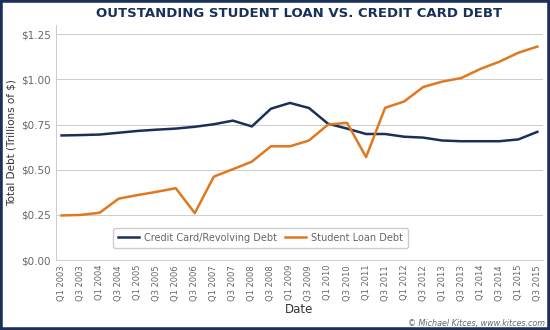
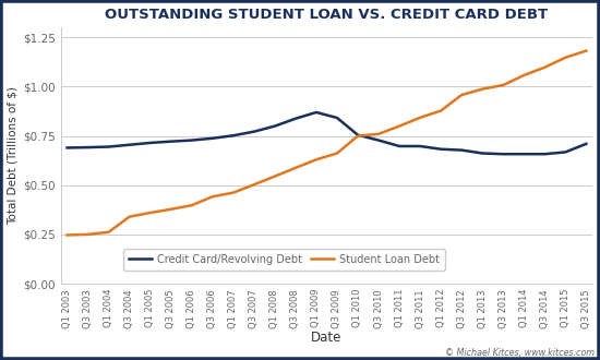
Student Loan Debt/Q3 2006: $0.26 -> $0.44
Credit Card/Revolving Debt/Q1 2008: $0.74 -> $0.80
Student Loan Debt/Q3 2008: $0.63 -> $0.59
Student Loan Debt/Q1 2011: $0.57 -> $0.80
